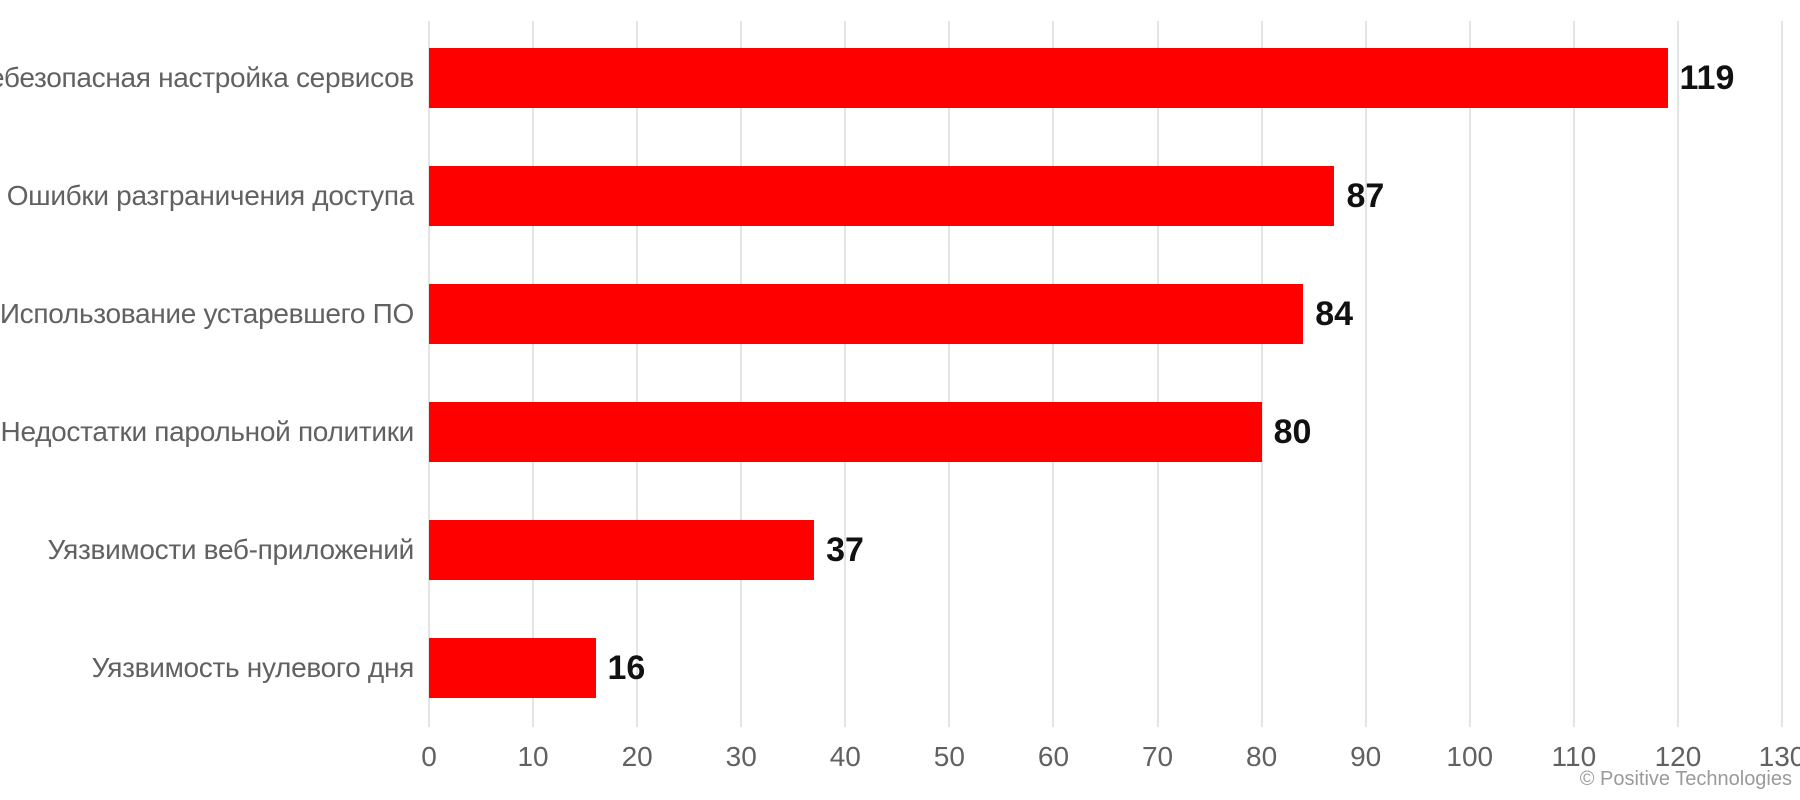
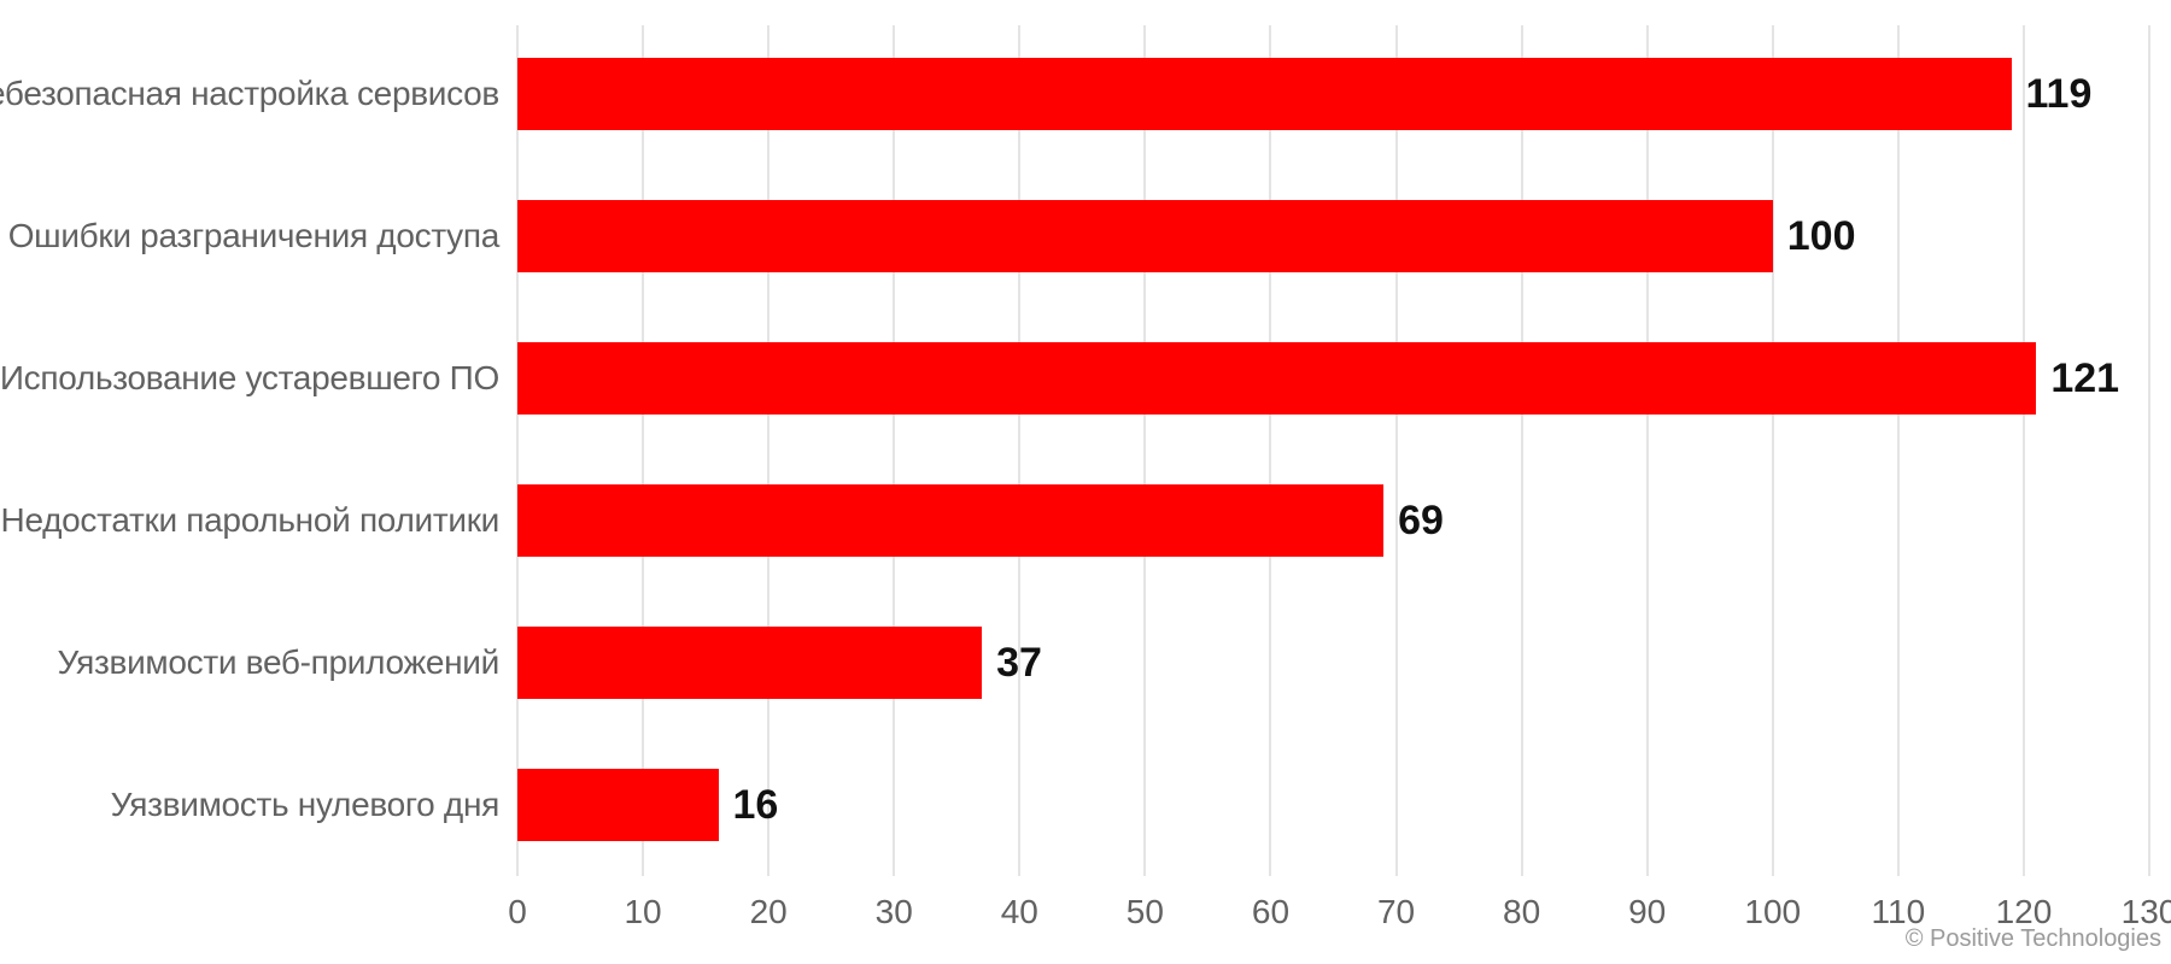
Ошибки разграничения доступа: 87 -> 100
Использование устаревшего ПО: 84 -> 121
Недостатки парольной политики: 80 -> 69
